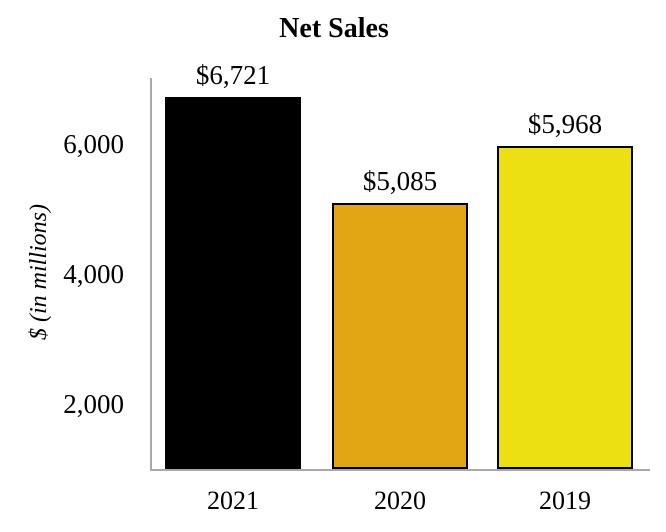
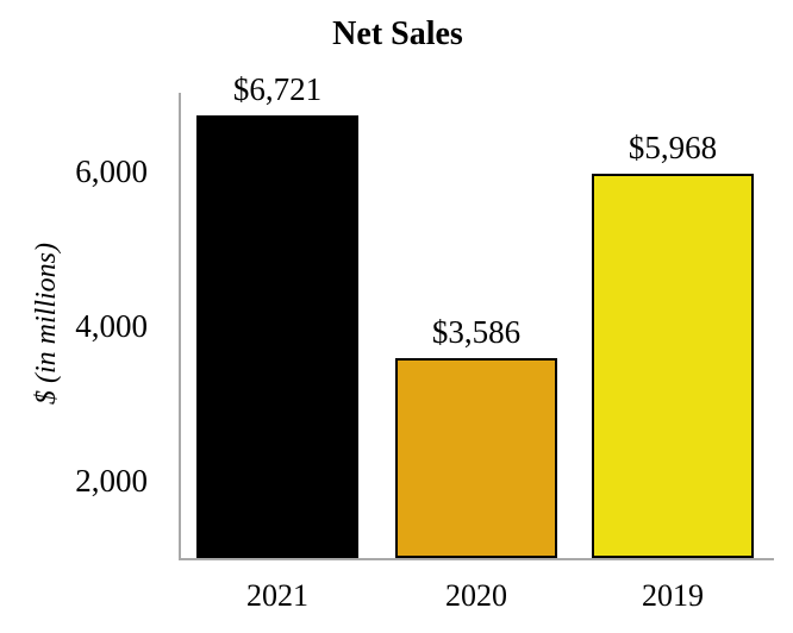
2020: $5,085 -> $3,586
